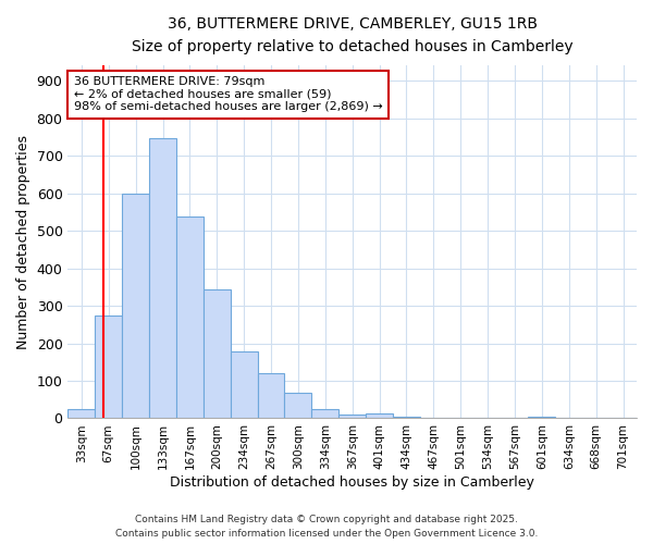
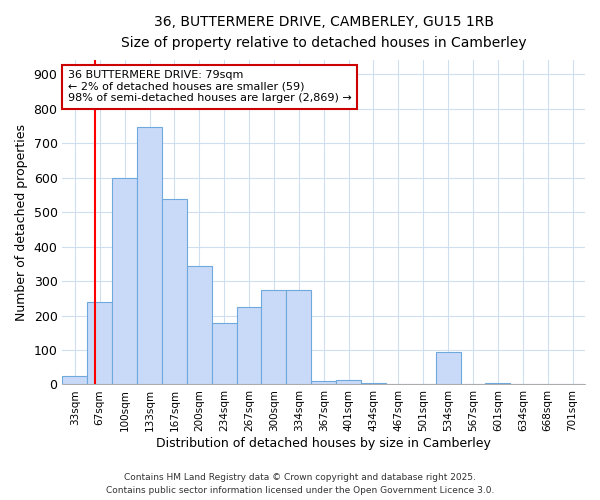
67sqm: 275 -> 240
267sqm: 120 -> 225
300sqm: 67 -> 275
334sqm: 25 -> 275
534sqm: 1 -> 95
